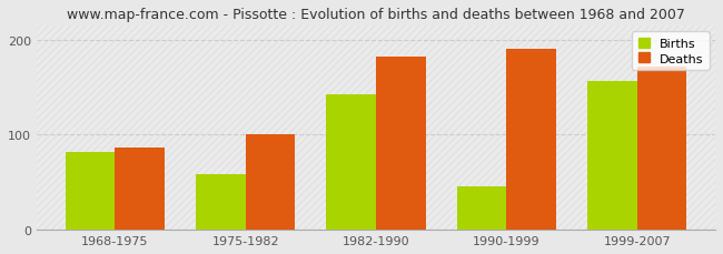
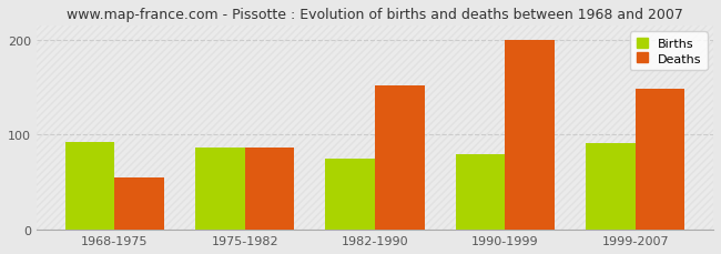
Births/1968-1975: 82 -> 92
Deaths/1968-1975: 86 -> 55
Births/1975-1982: 58 -> 87
Deaths/1975-1982: 100 -> 87
Births/1982-1990: 142 -> 75
Deaths/1982-1990: 182 -> 152
Births/1990-1999: 46 -> 80
Deaths/1990-1999: 190 -> 200
Births/1999-2007: 156 -> 91
Deaths/1999-2007: 172 -> 148
